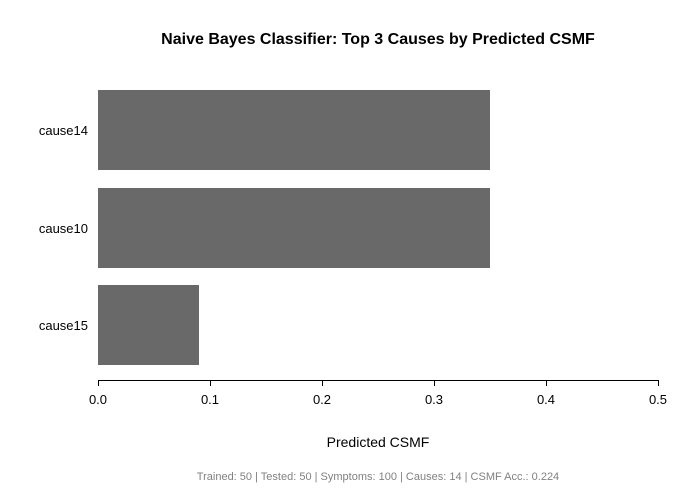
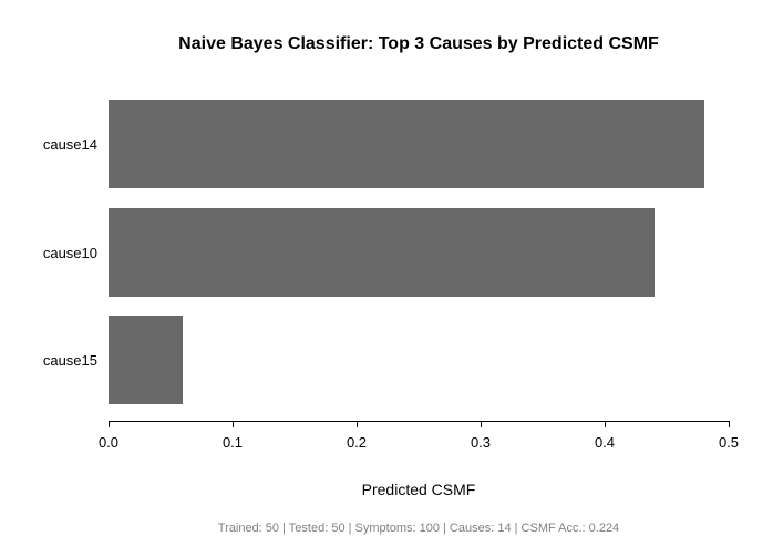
cause14: 0.35 -> 0.48
cause10: 0.35 -> 0.44
cause15: 0.09 -> 0.06
